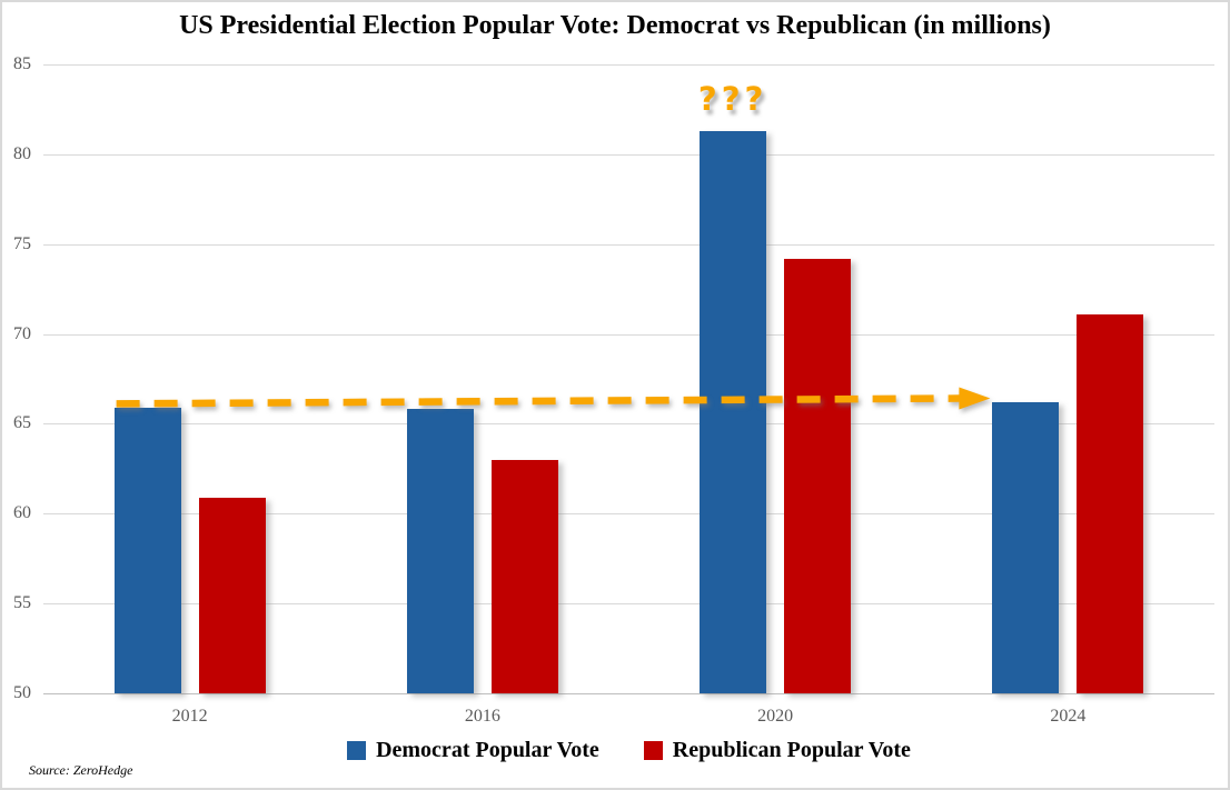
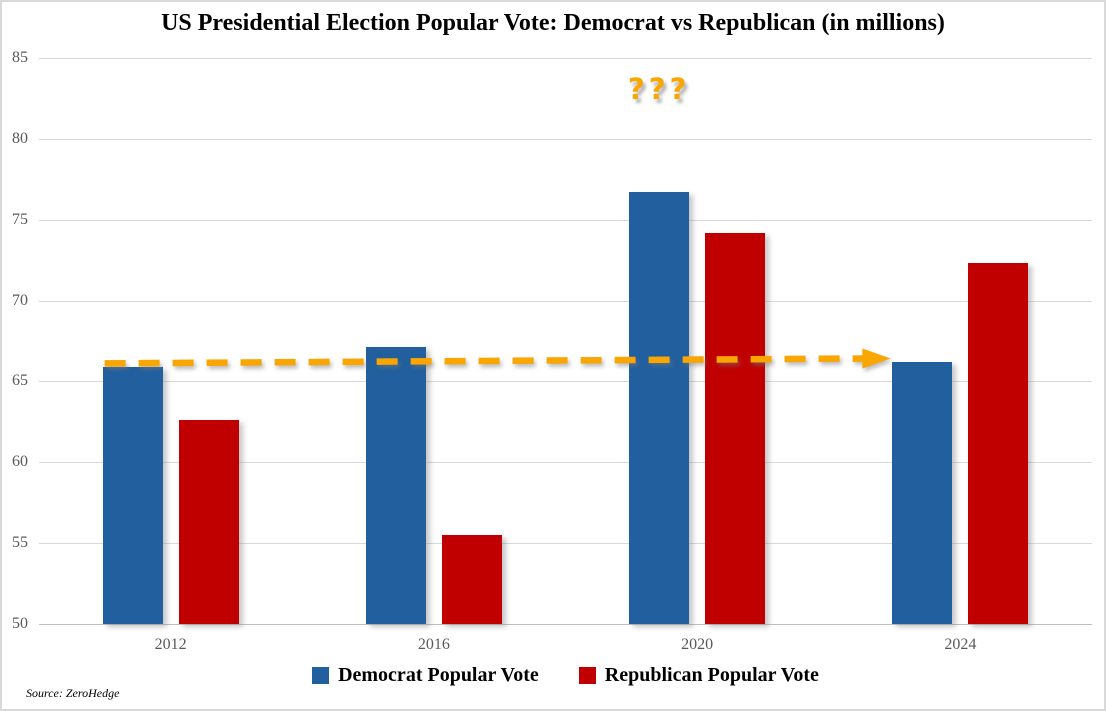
Republican Popular Vote/2012: 60.9 -> 62.6
Democrat Popular Vote/2016: 65.8 -> 67.1
Republican Popular Vote/2016: 63.0 -> 55.5
Democrat Popular Vote/2020: 81.3 -> 76.7
Republican Popular Vote/2024: 71.1 -> 72.3
